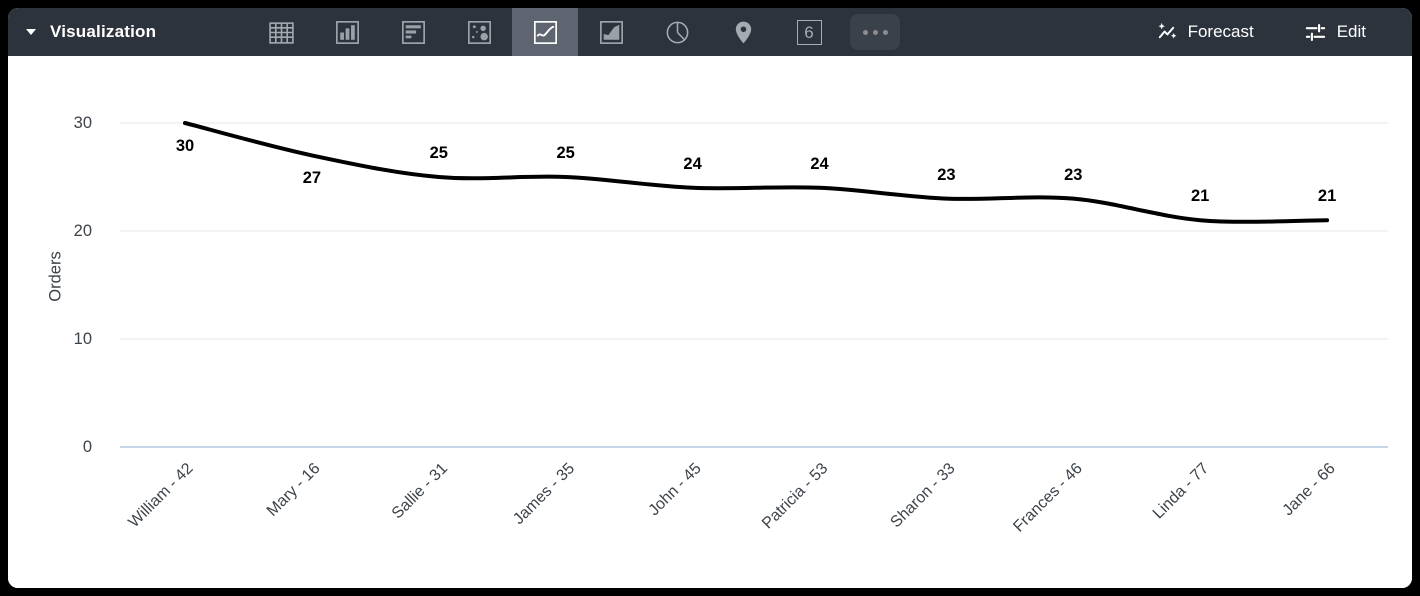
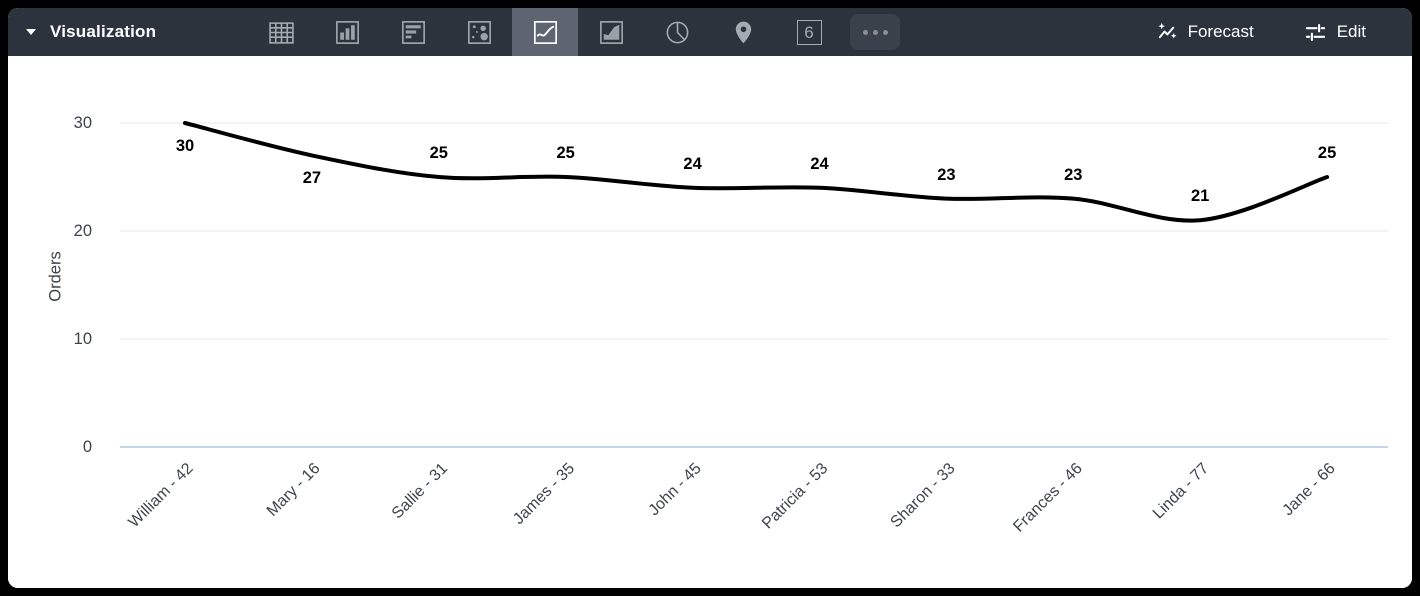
Jane - 66: 21 -> 25
